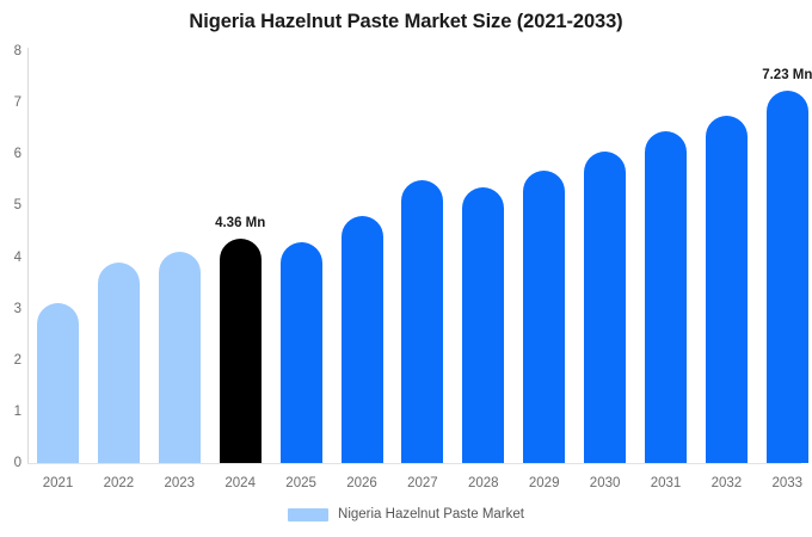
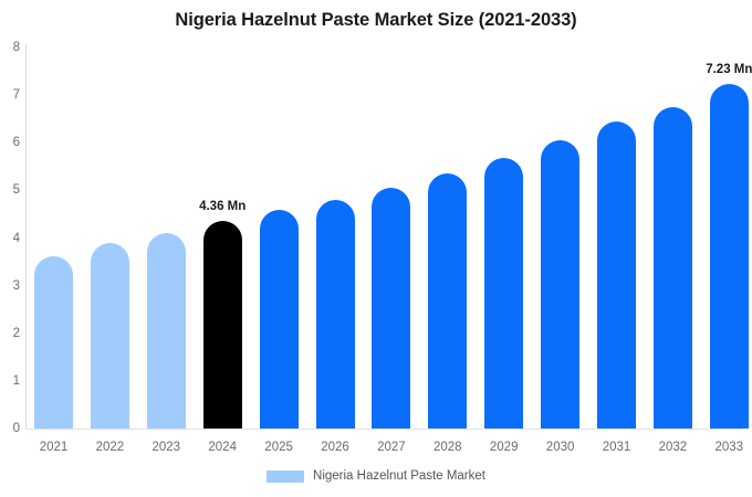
2021: 3.1 -> 3.6
2025: 4.3 -> 4.6
2027: 5.5 -> 5.1
